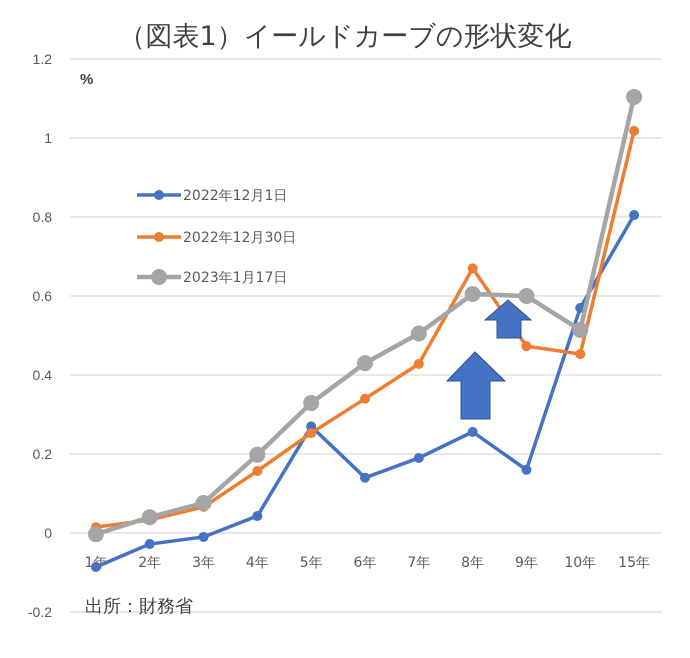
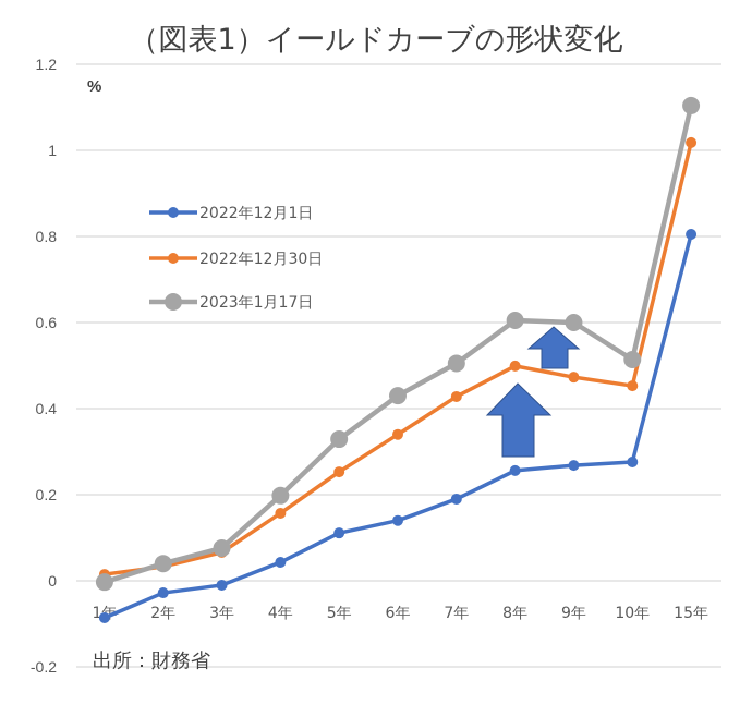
2022年12月1日/5年: 0.27 -> 0.11
2022年12月30日/8年: 0.67 -> 0.50
2022年12月1日/9年: 0.16 -> 0.27
2022年12月1日/10年: 0.57 -> 0.28
